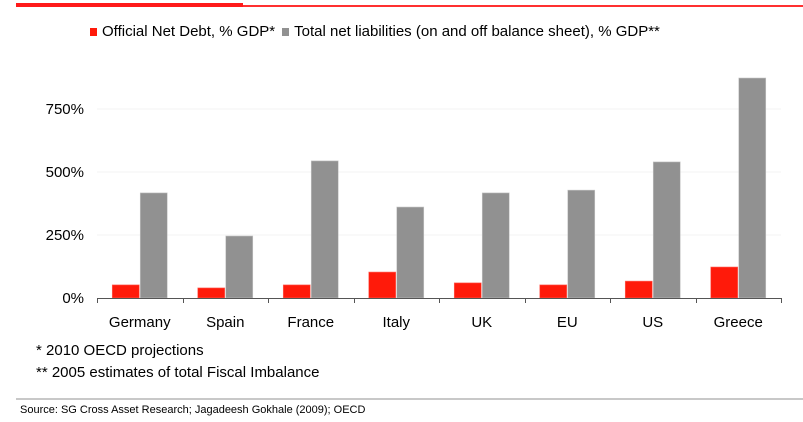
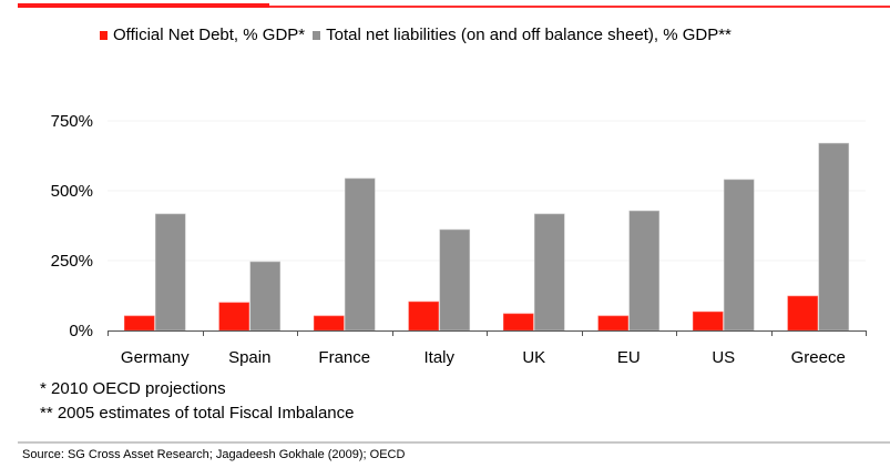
Official Net Debt, % GDP*/Spain: 40% -> 100%
Total net liabilities (on and off balance sheet), % GDP**/Greece: 870% -> 670%
